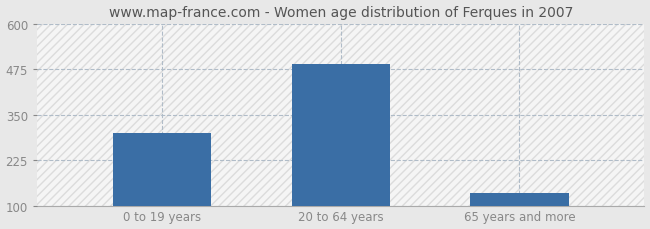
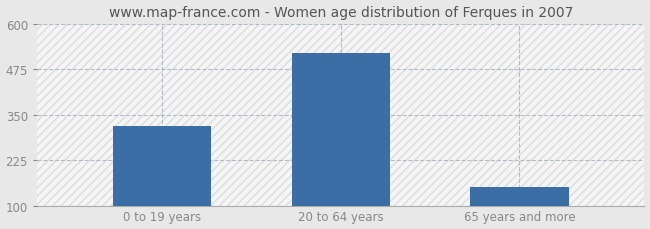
0 to 19 years: 300 -> 320
20 to 64 years: 490 -> 520
65 years and more: 135 -> 150
